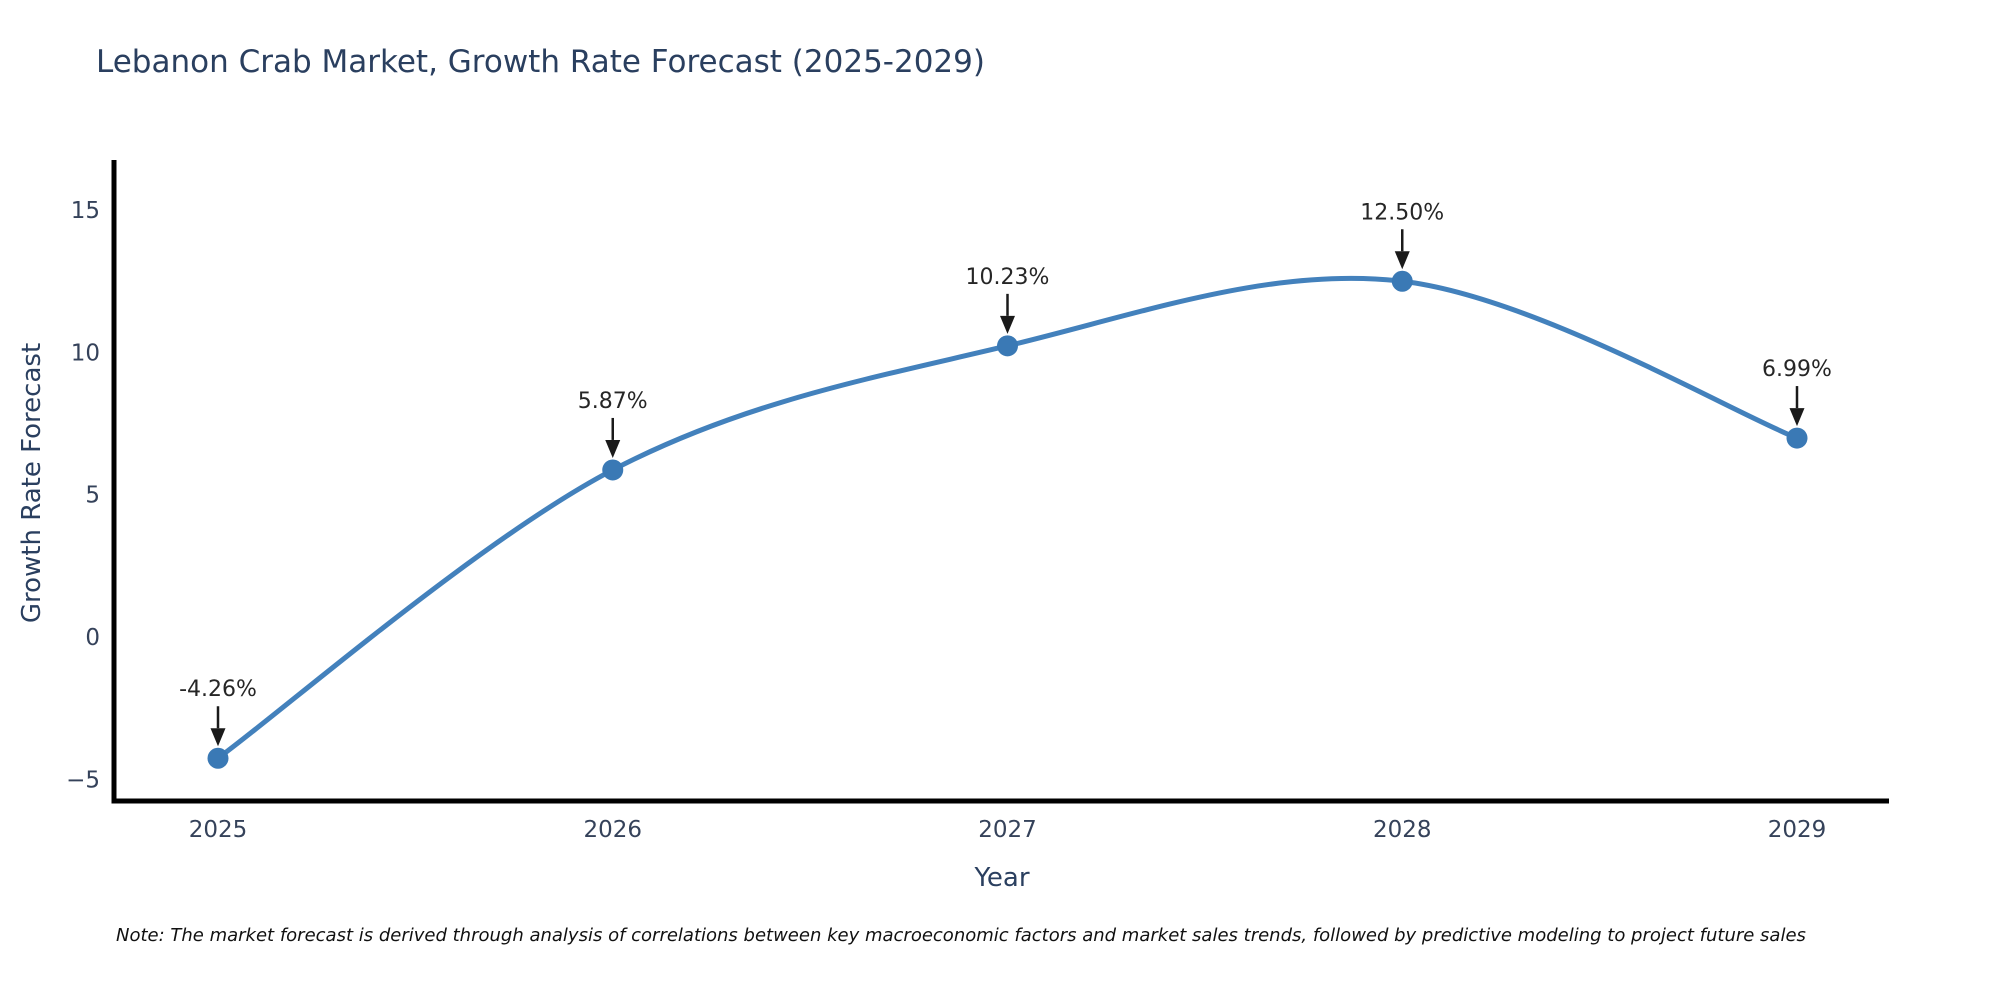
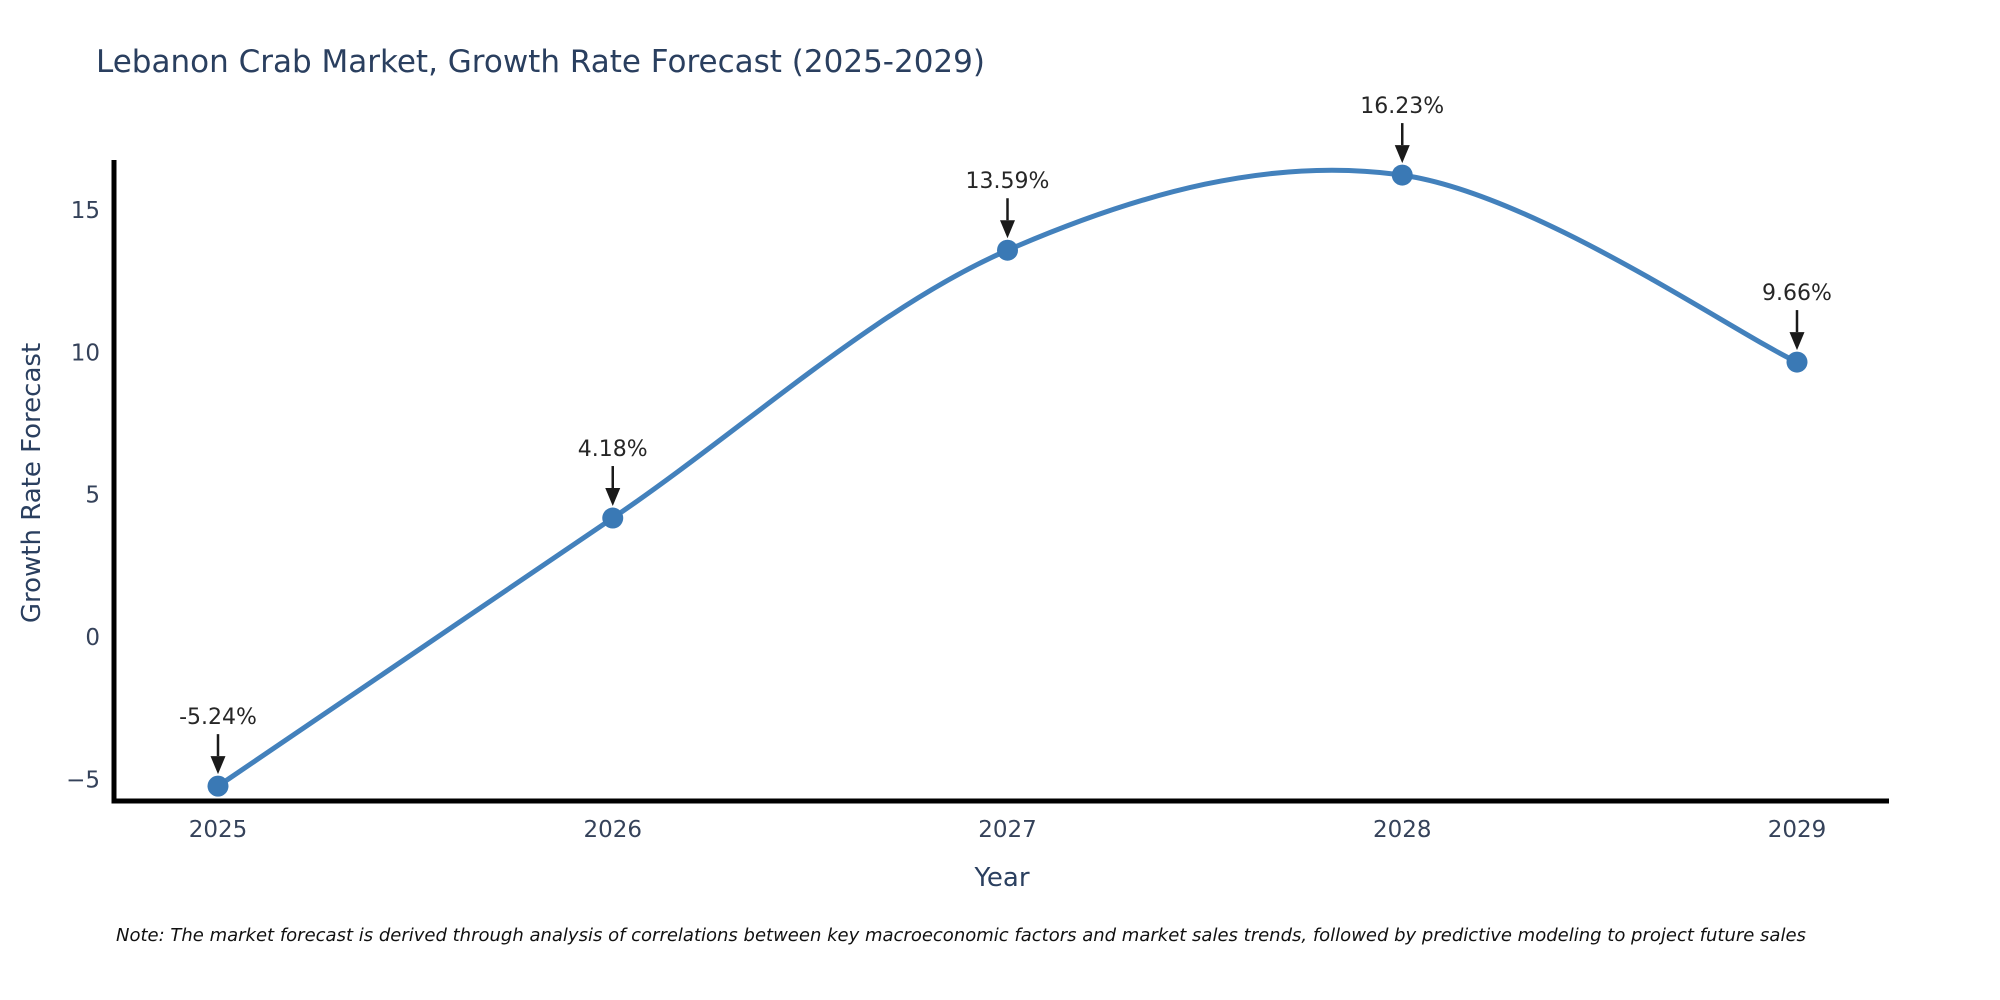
2025: -4.26% -> -5.24%
2026: 5.87% -> 4.18%
2027: 10.23% -> 13.59%
2028: 12.50% -> 16.23%
2029: 6.99% -> 9.66%
